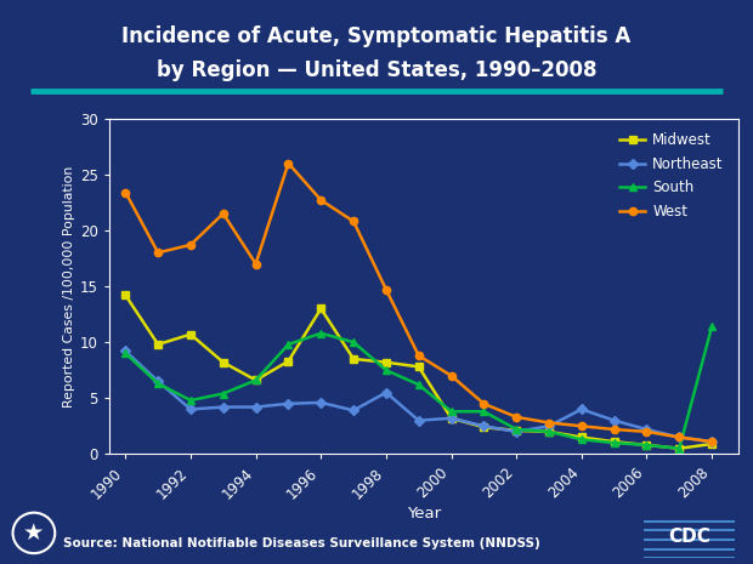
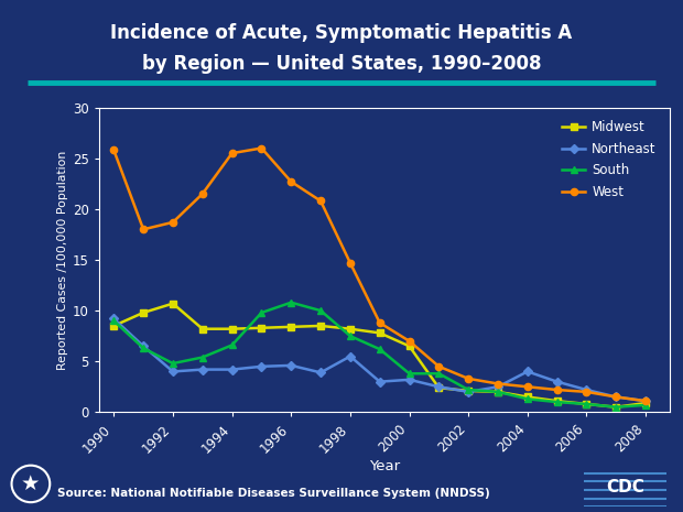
Midwest/1990: 14.2 -> 8.5
West/1990: 23.4 -> 25.8
Midwest/1994: 6.6 -> 8.2
West/1994: 17.0 -> 25.5
Midwest/1996: 13.0 -> 8.4
Midwest/2000: 3.2 -> 6.5
South/2008: 11.4 -> 0.7
